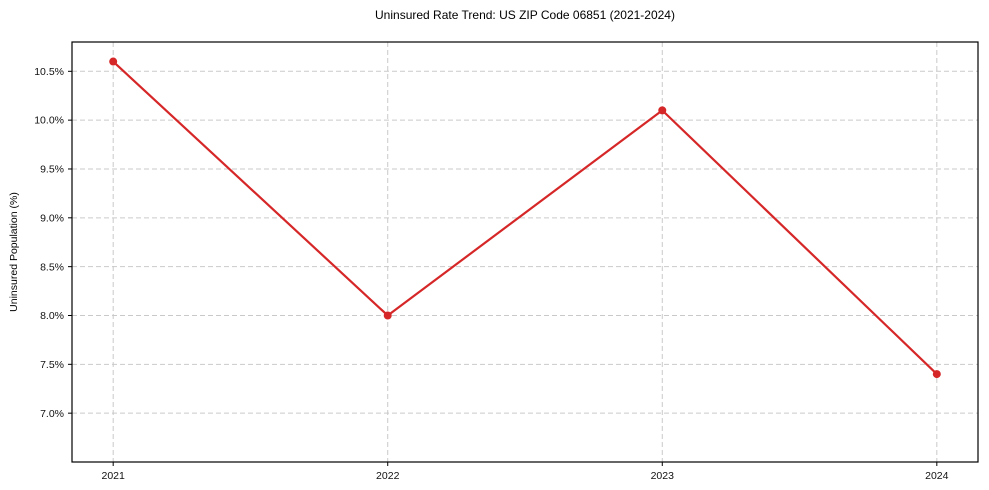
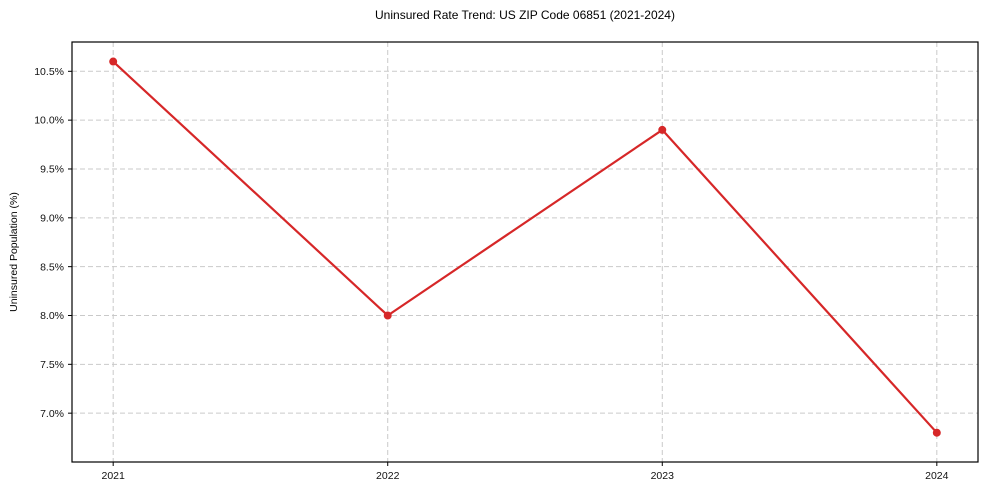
2023: 10.1% -> 9.9%
2024: 7.4% -> 6.8%
